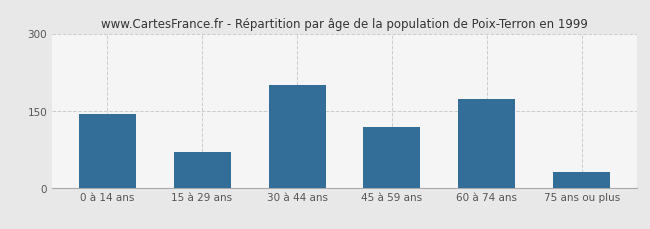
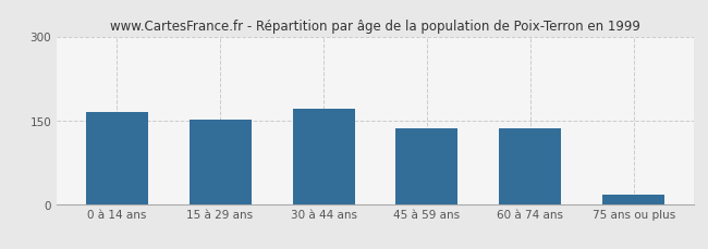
0 à 14 ans: 144 -> 165
15 à 29 ans: 70 -> 152
30 à 44 ans: 200 -> 170
45 à 59 ans: 118 -> 135
60 à 74 ans: 172 -> 136
75 ans ou plus: 30 -> 17
